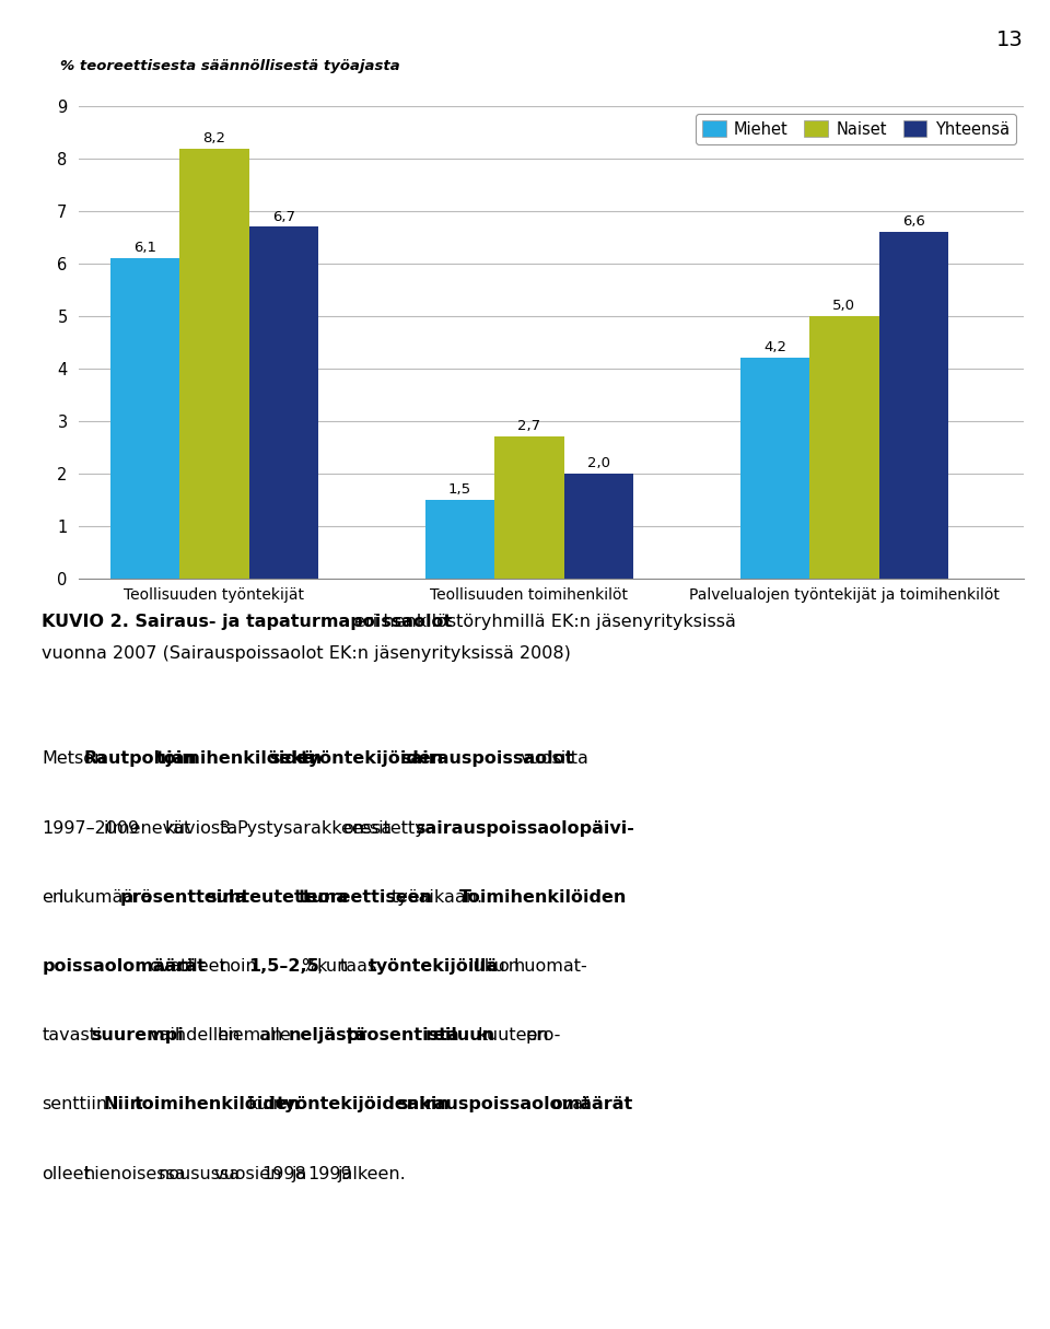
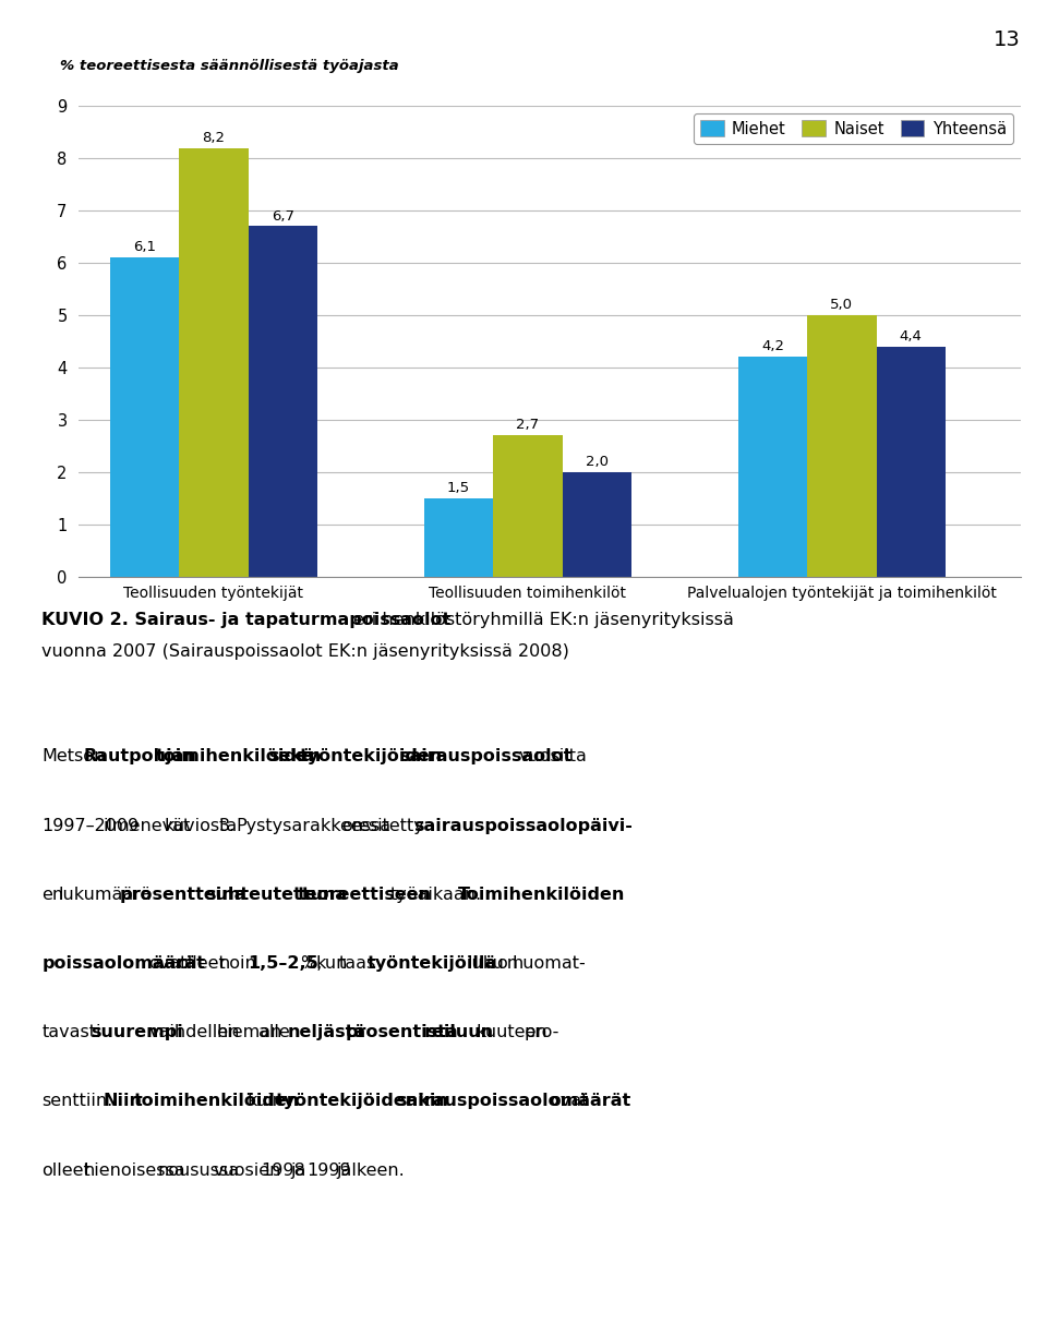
Yhteensä/Palvelualojen työntekijät ja toimihenkilöt: 6,6 -> 4,4
